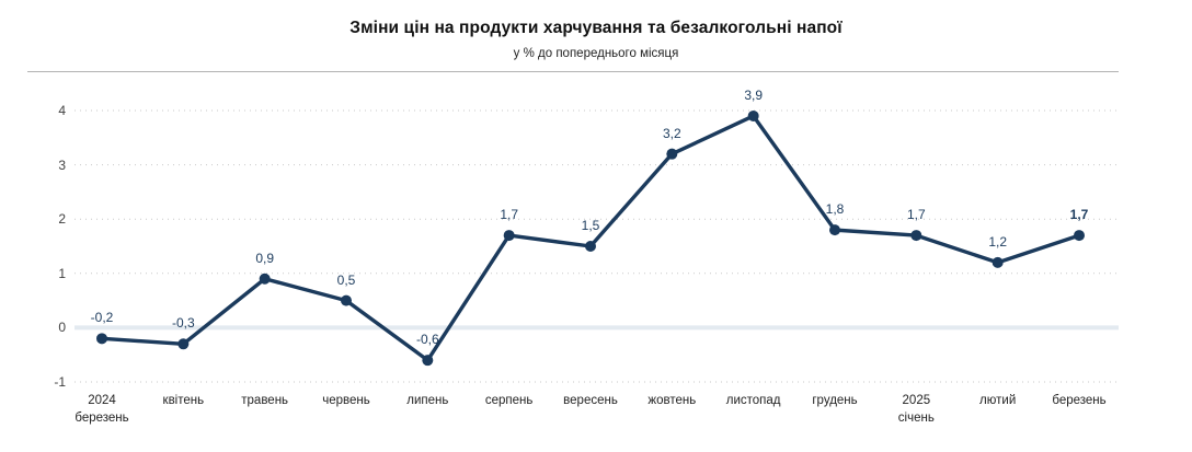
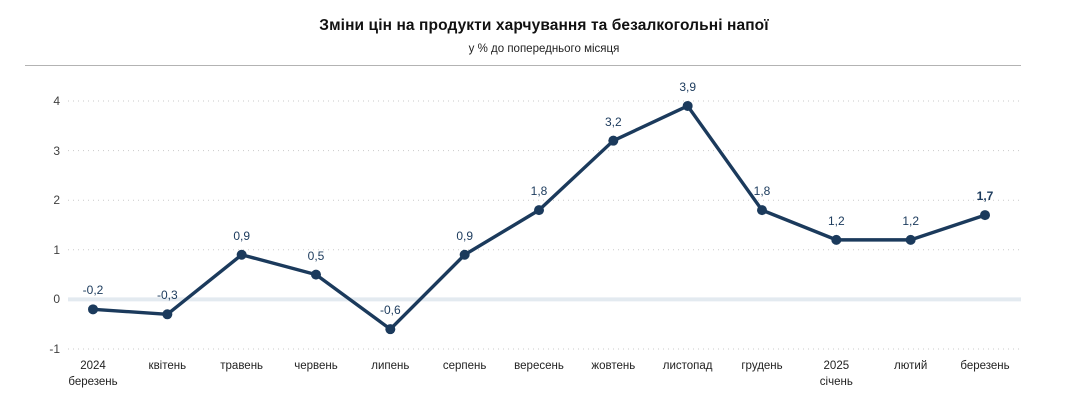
серпень: 1,7 -> 0,9
вересень: 1,5 -> 1,8
2025 січень: 1,7 -> 1,2
